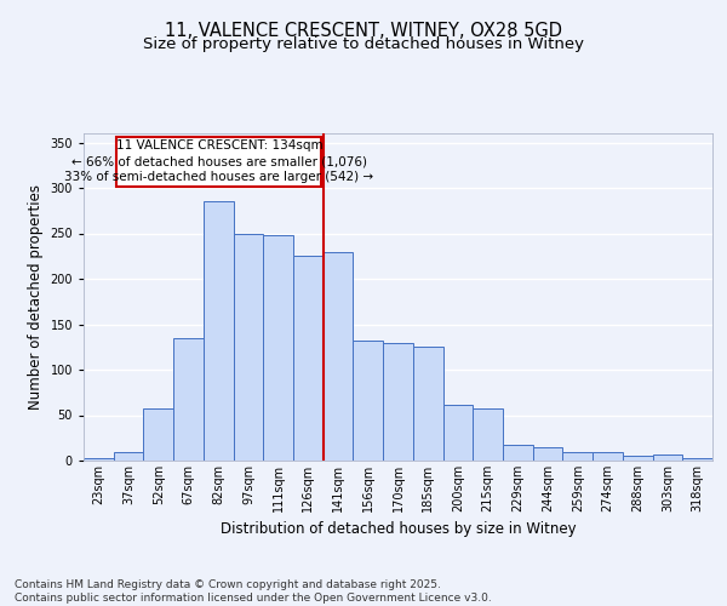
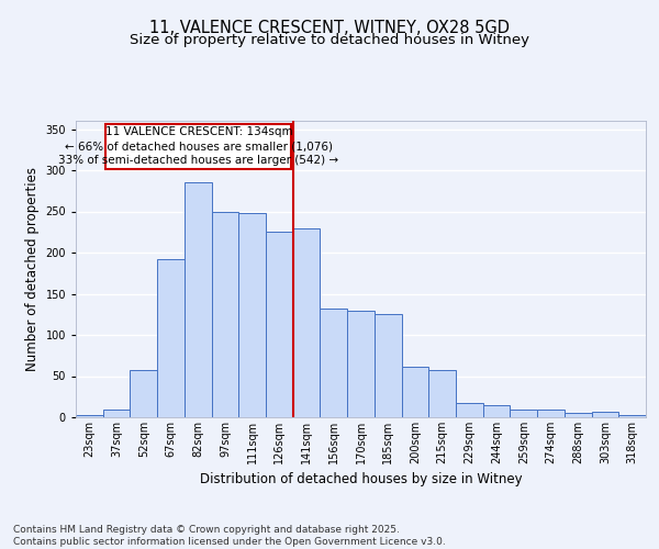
67sqm: 135 -> 192
